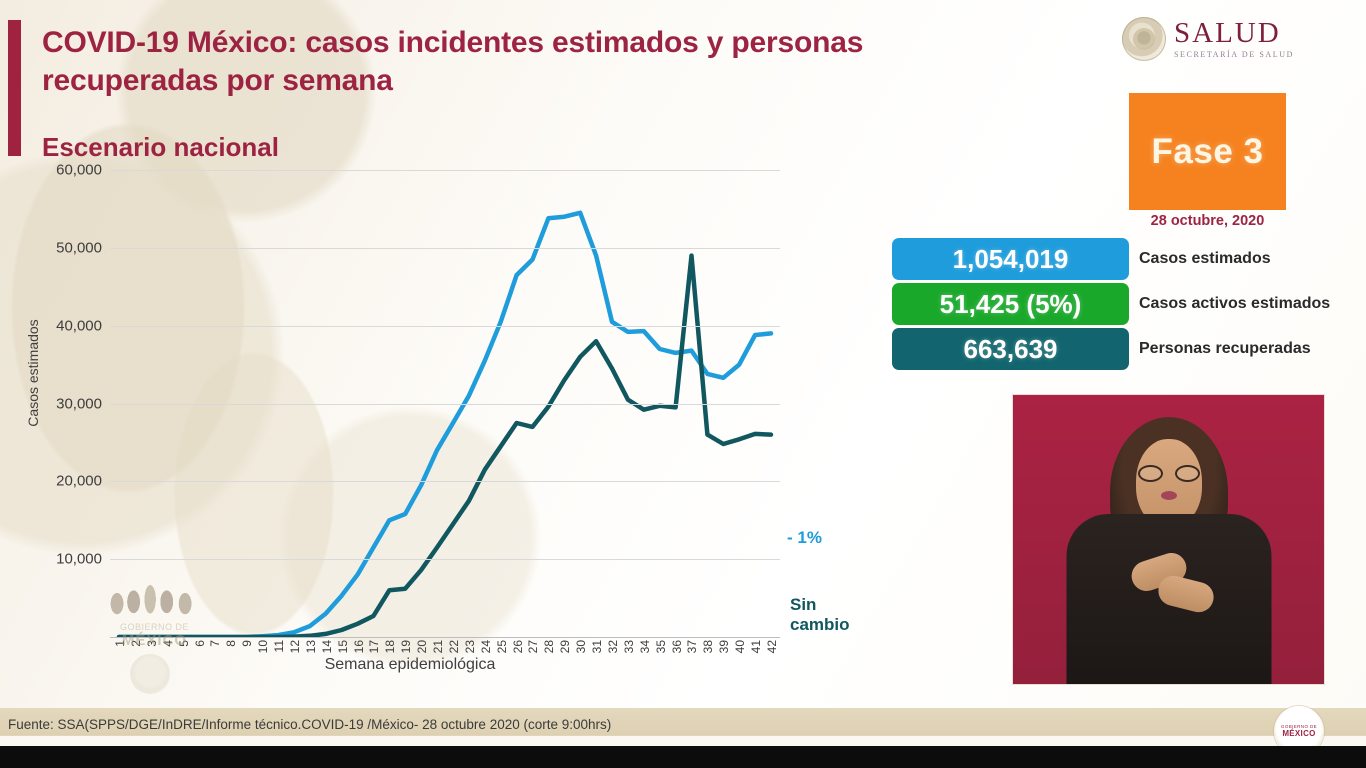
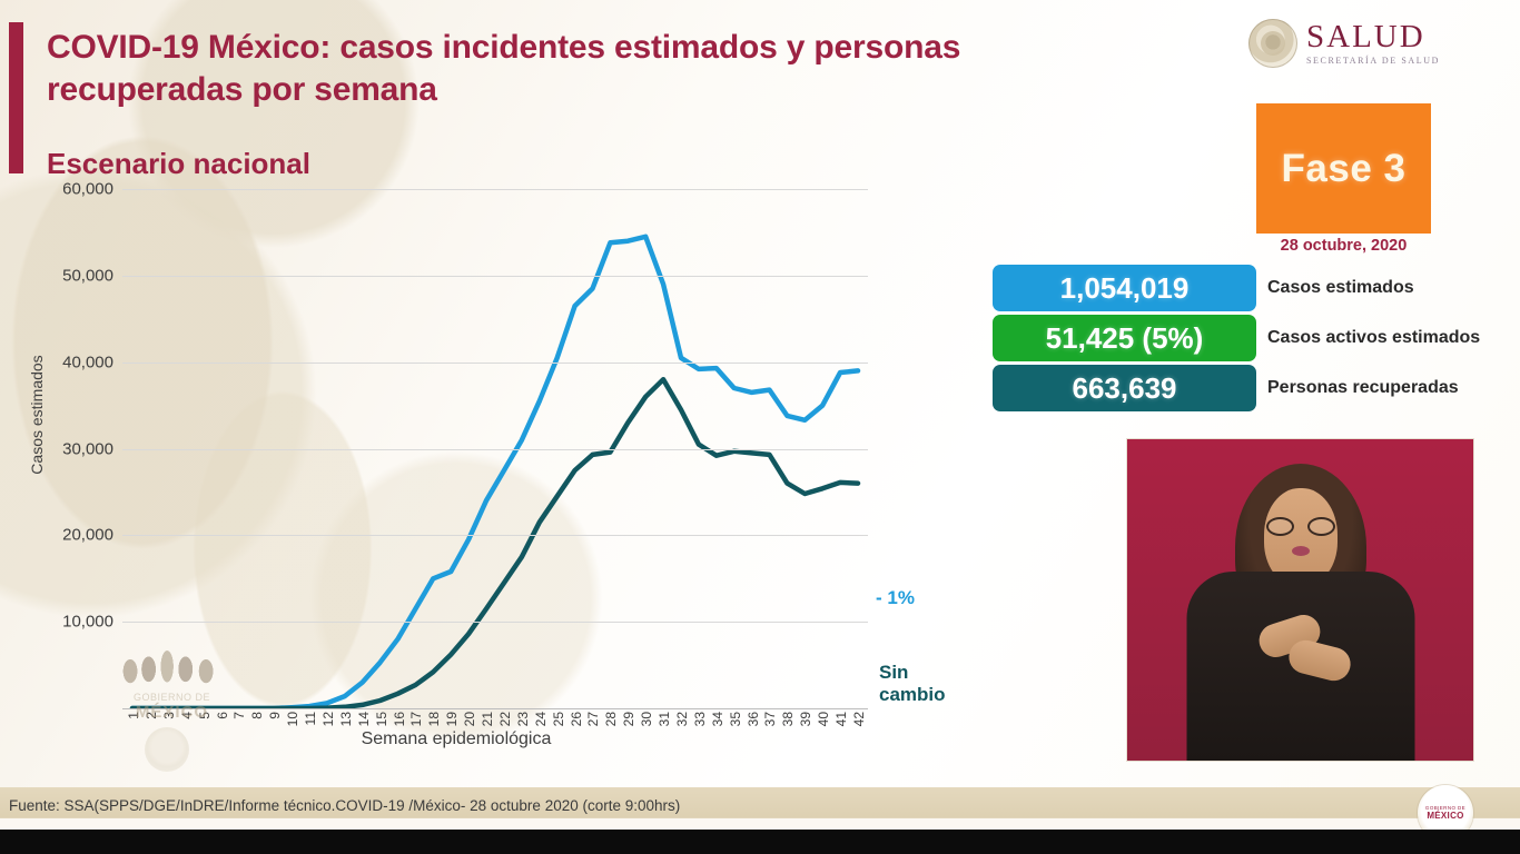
Personas recuperadas/18: 6000 -> 4000
Personas recuperadas/27: 27000 -> 29000
Personas recuperadas/37: 49000 -> 29000
